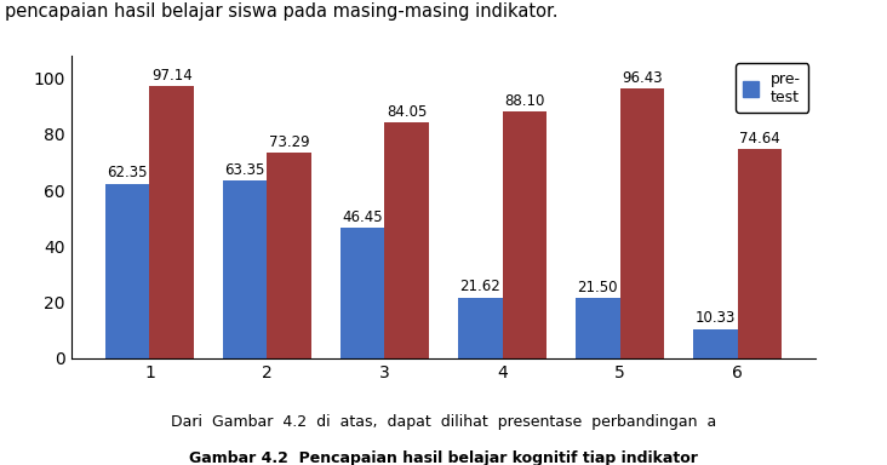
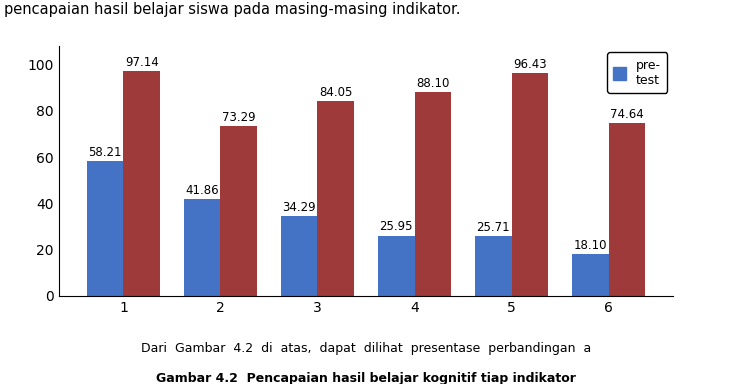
pre- test/1: 62.35 -> 58.21
pre- test/2: 63.35 -> 41.86
pre- test/3: 46.45 -> 34.29
pre- test/4: 21.62 -> 25.95
pre- test/5: 21.50 -> 25.71
pre- test/6: 10.33 -> 18.10
